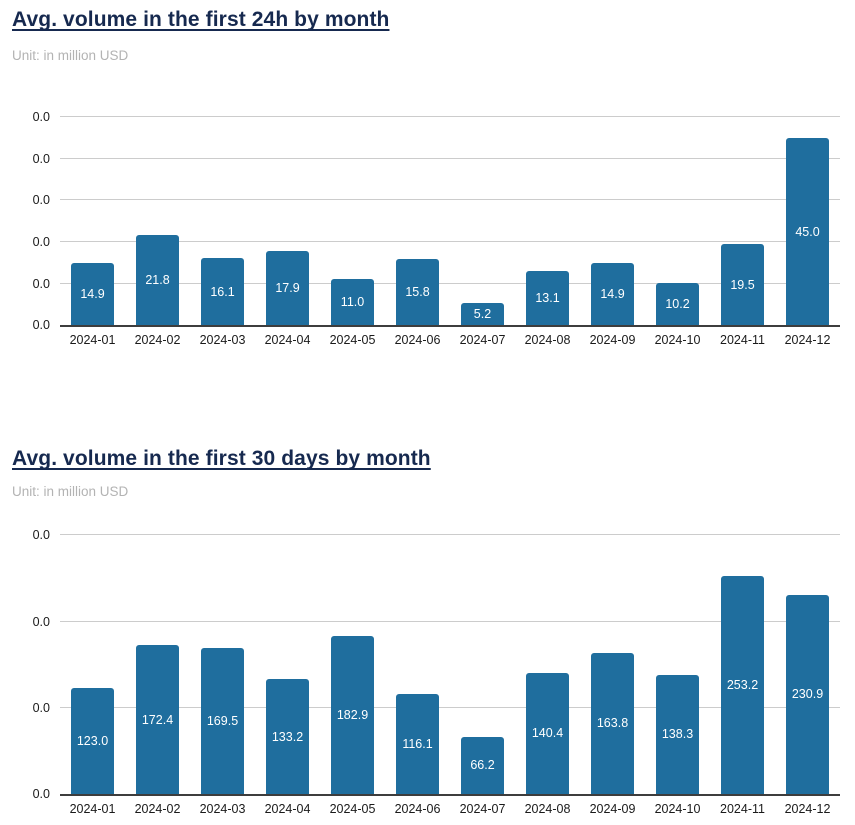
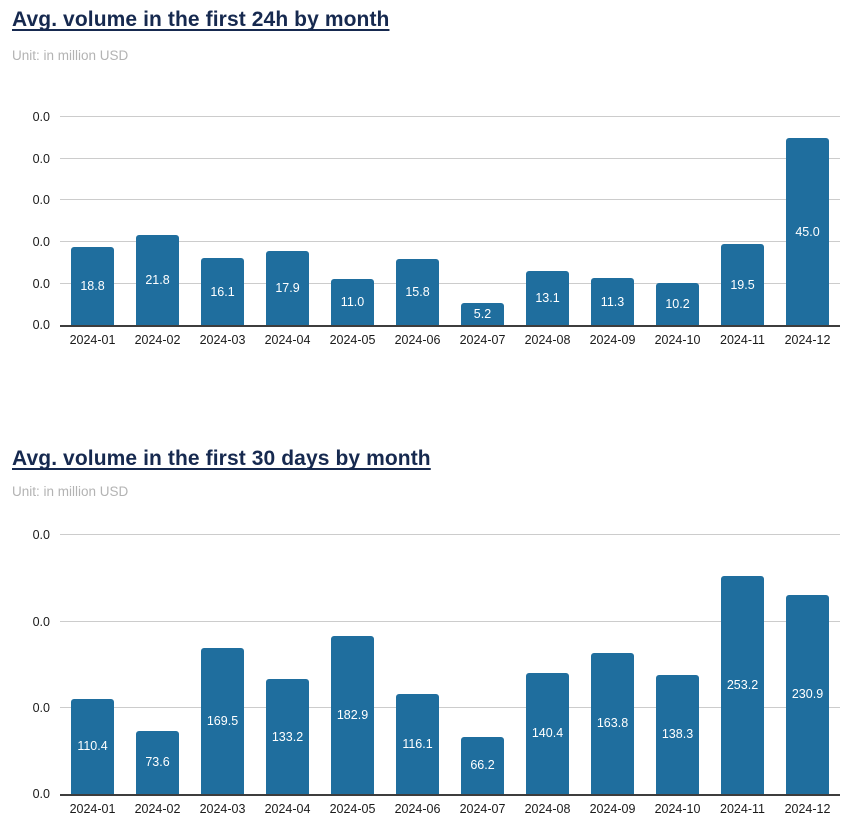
Avg. volume in the first 24h by month/2024-01: 14.9 -> 18.8
Avg. volume in the first 24h by month/2024-09: 14.9 -> 11.3
Avg. volume in the first 30 days by month/2024-01: 123.0 -> 110.4
Avg. volume in the first 30 days by month/2024-02: 172.4 -> 73.6
